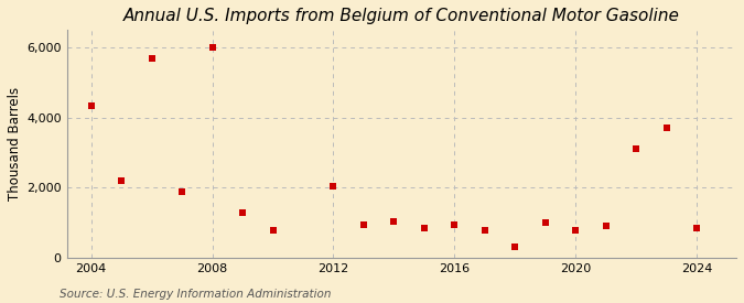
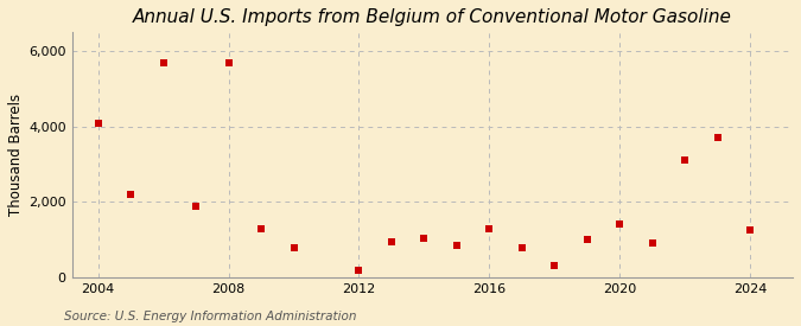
2004: 4,350 -> 4,100
2008: 6,000 -> 5,700
2012: 2,050 -> 200
2016: 950 -> 1,300
2020: 800 -> 1,400
2024: 850 -> 1,250
